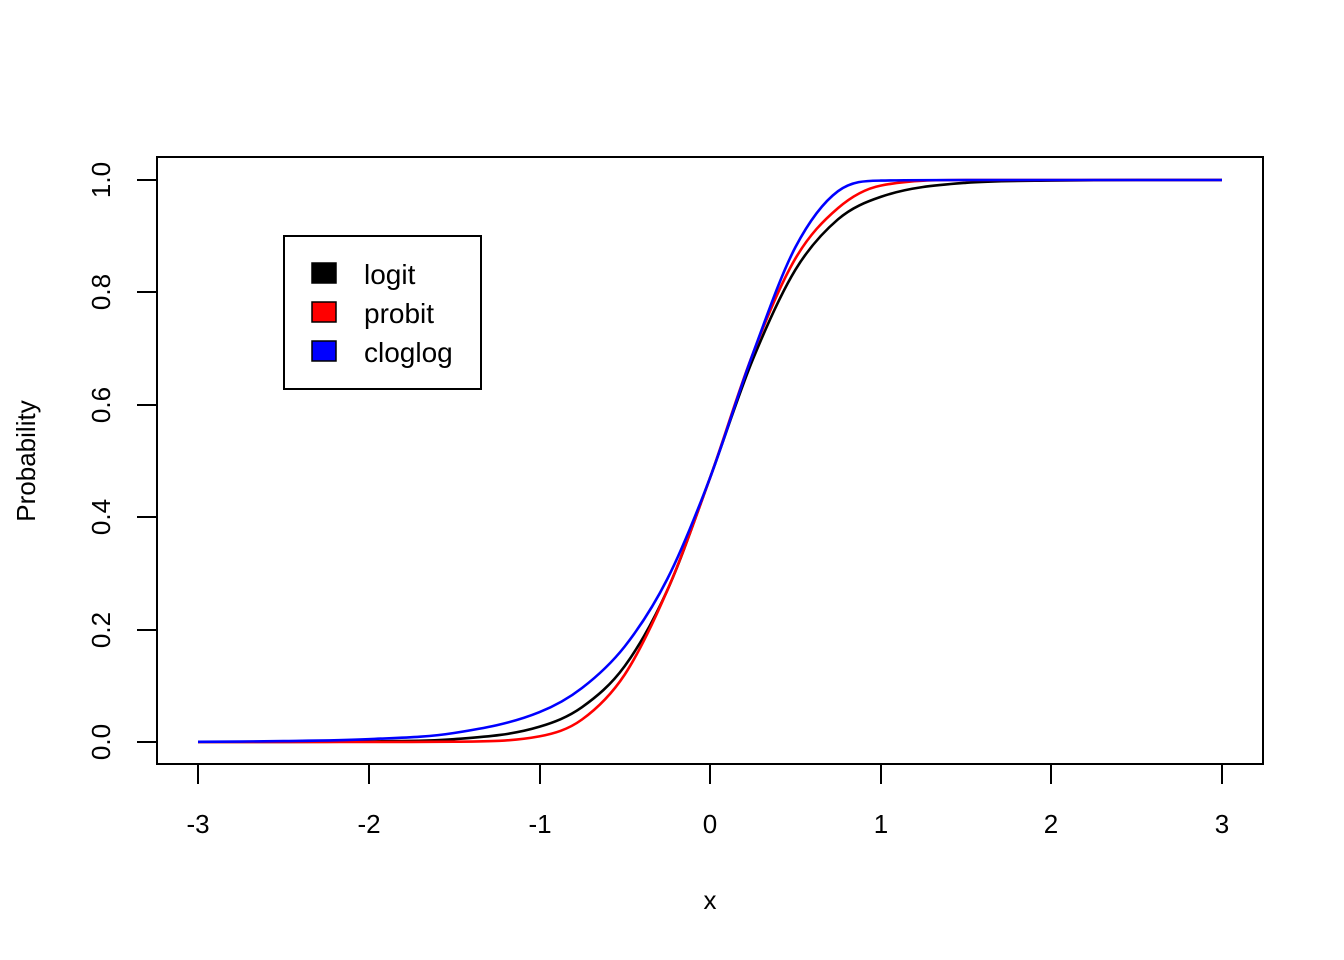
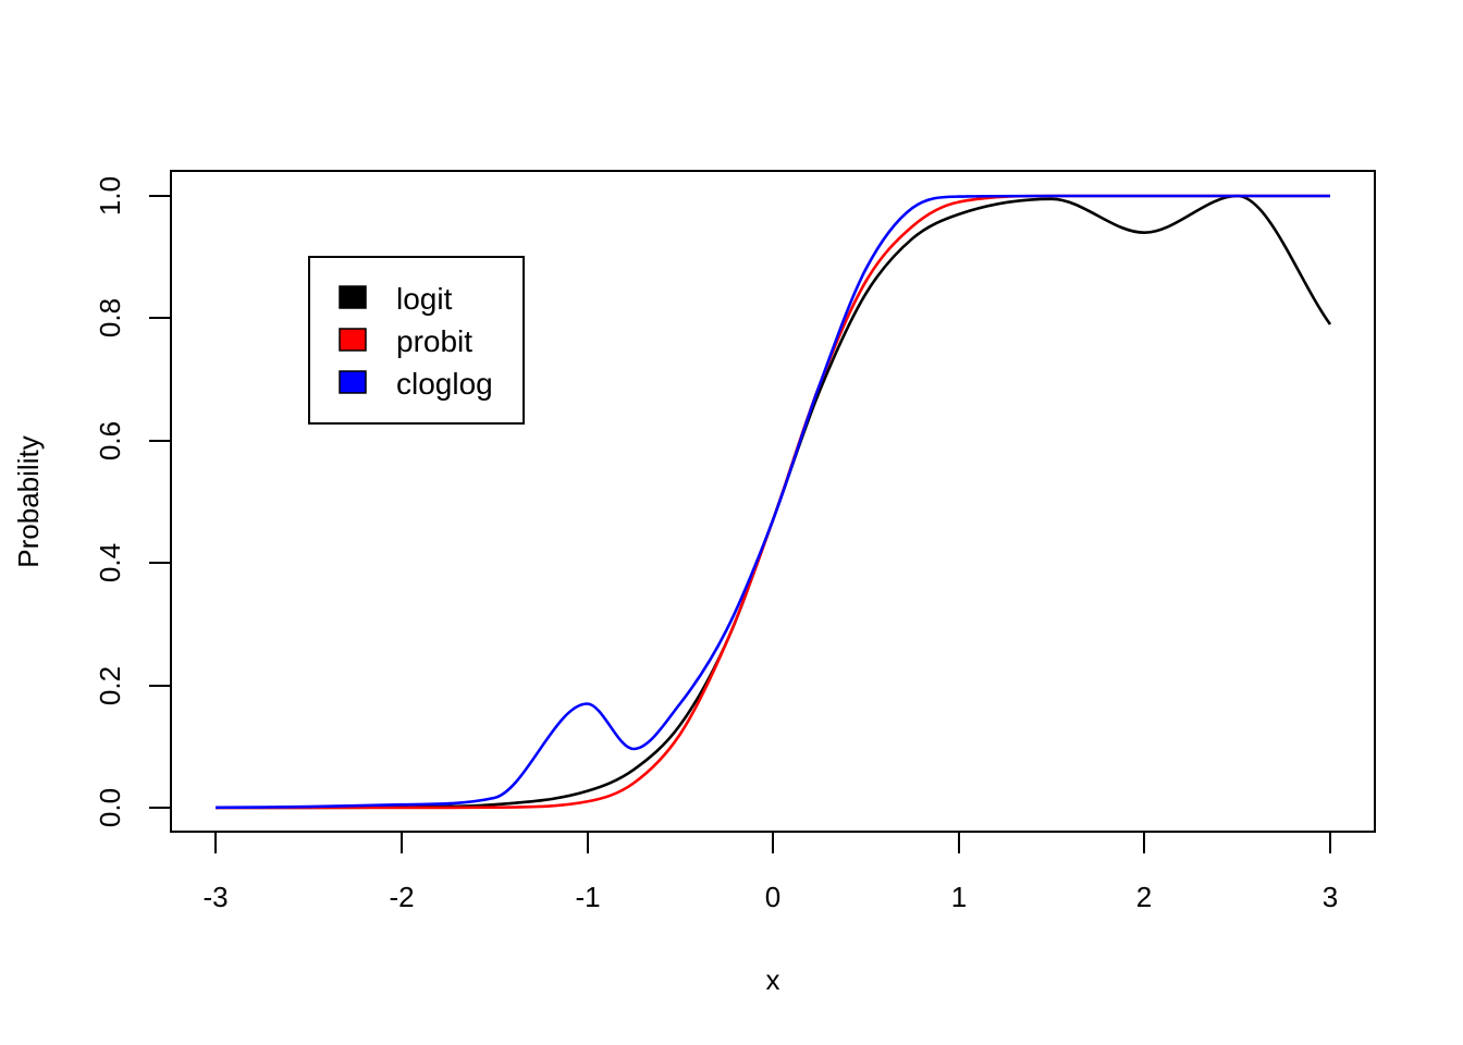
cloglog/-1: 0.05 -> 0.17
logit/2: 1.00 -> 0.94
logit/3: 1.00 -> 0.79
